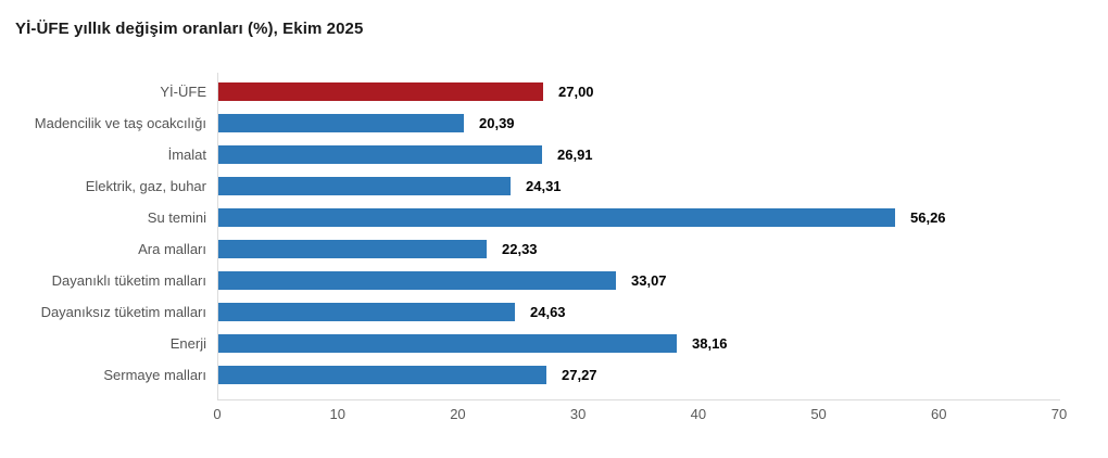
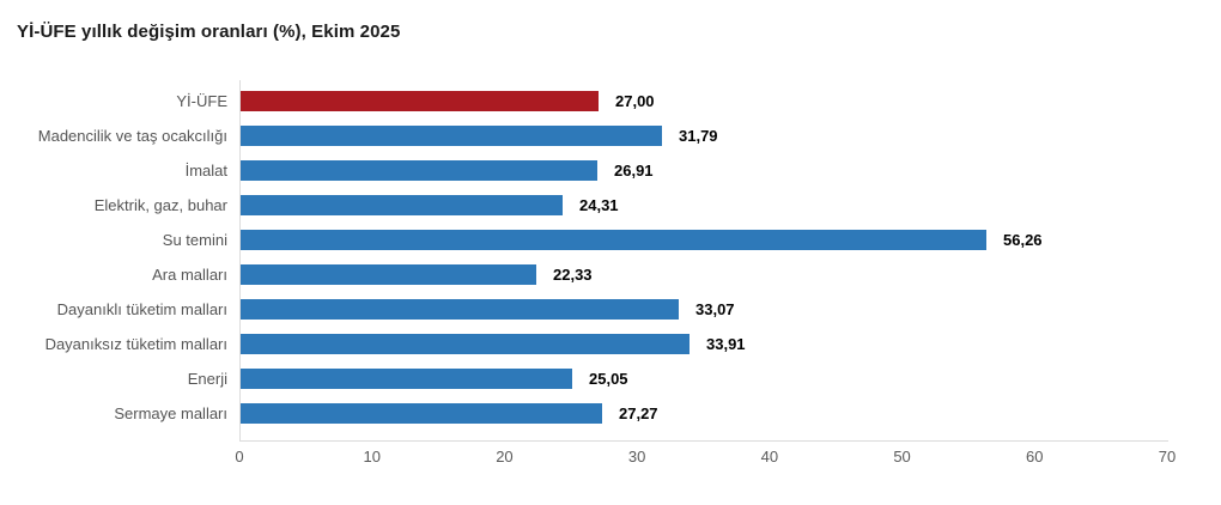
Madencilik ve taş ocakcılığı: 20,39 -> 31,79
Dayanıksız tüketim malları: 24,63 -> 33,91
Enerji: 38,16 -> 25,05
